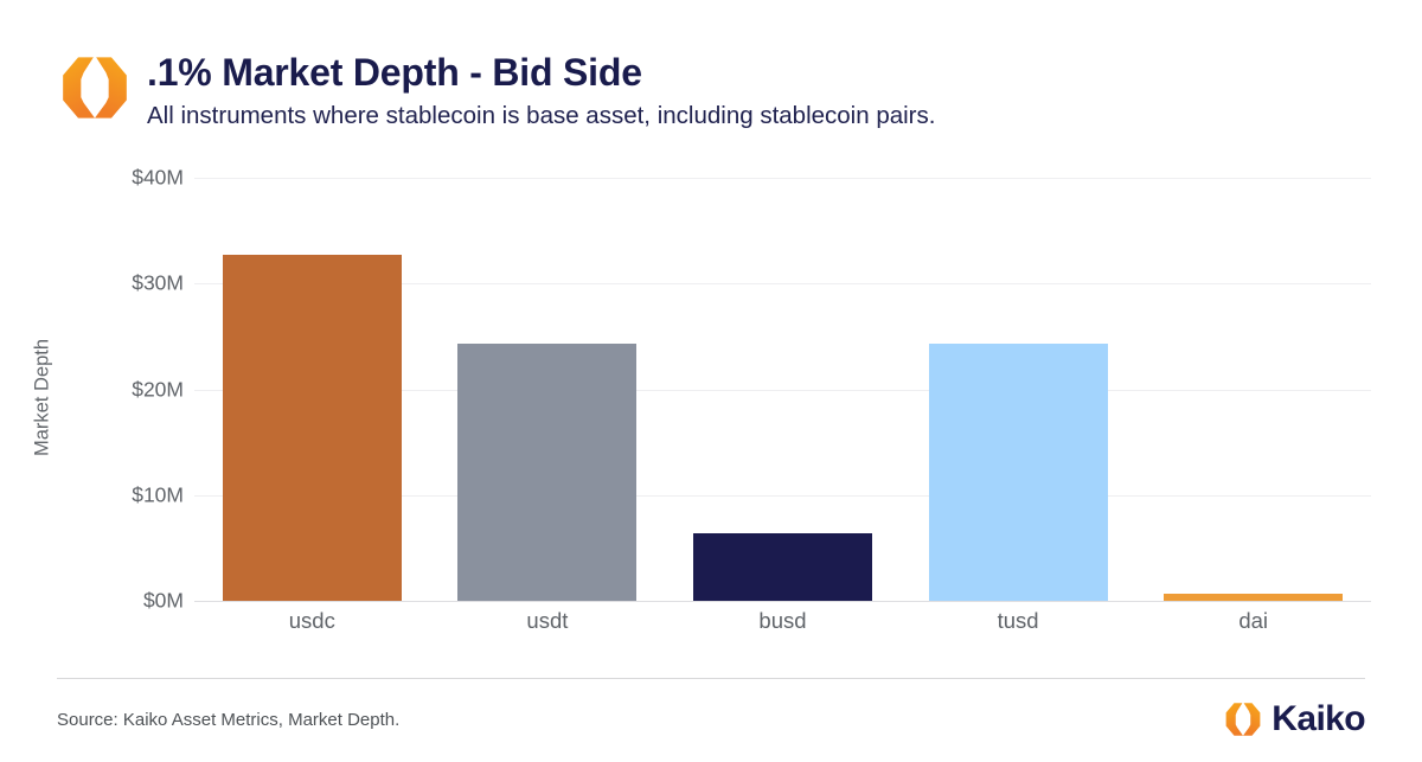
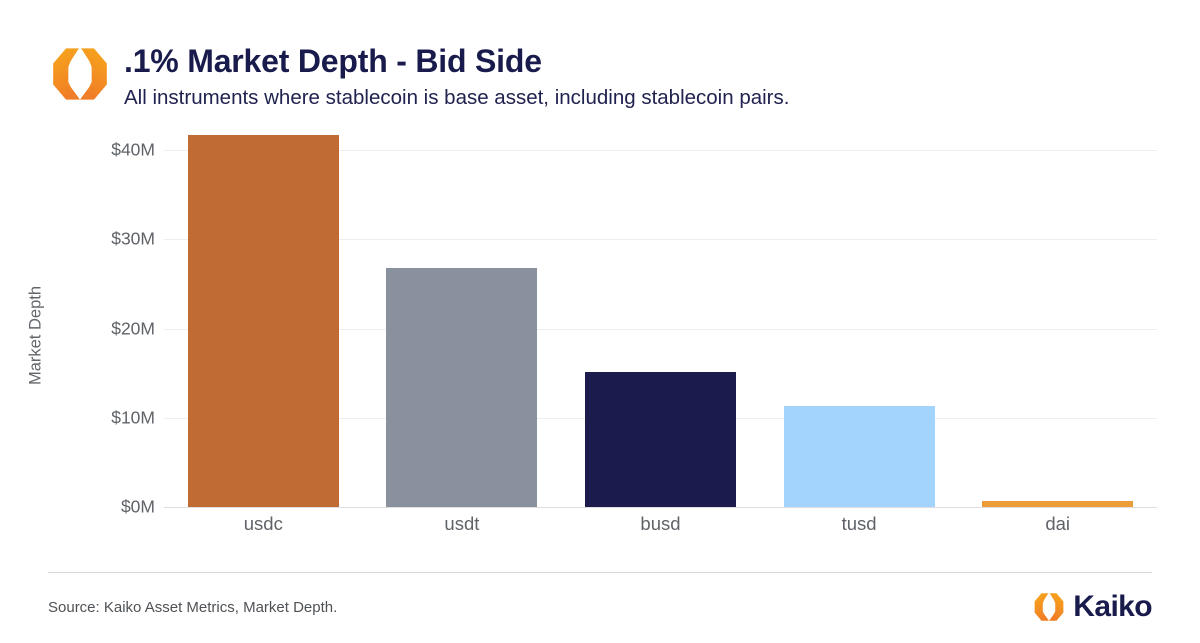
usdc: $31M -> $40M
usdt: $23M -> $25M
busd: $6M -> $14M
tusd: $23M -> $11M
